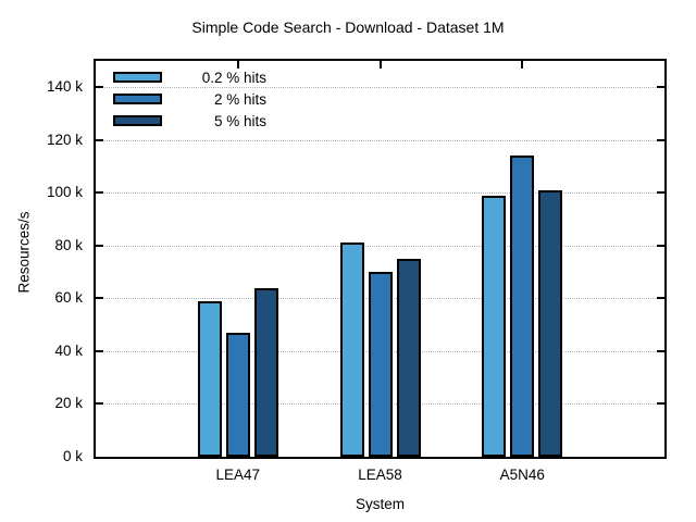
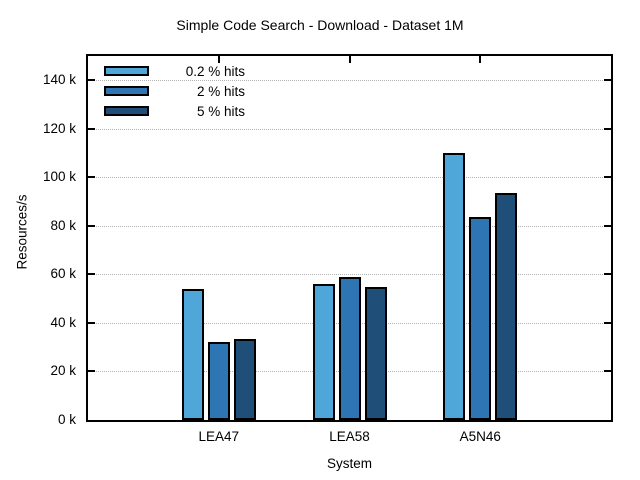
0.2 % hits/LEA47: 59k -> 54k
2 % hits/LEA47: 47k -> 32k
5 % hits/LEA47: 64k -> 34k
0.2 % hits/LEA58: 81k -> 56k
2 % hits/LEA58: 70k -> 59k
5 % hits/LEA58: 75k -> 55k
0.2 % hits/A5N46: 99k -> 110k
2 % hits/A5N46: 114k -> 84k
5 % hits/A5N46: 101k -> 94k
